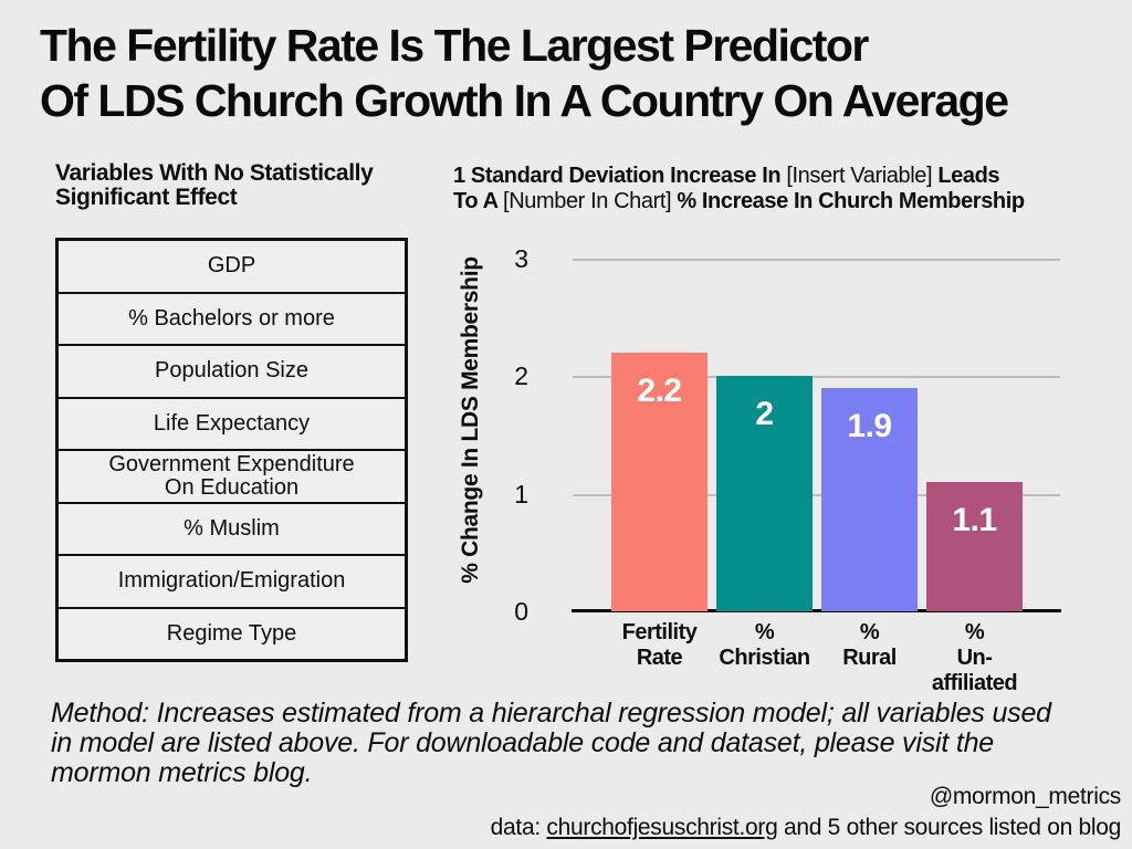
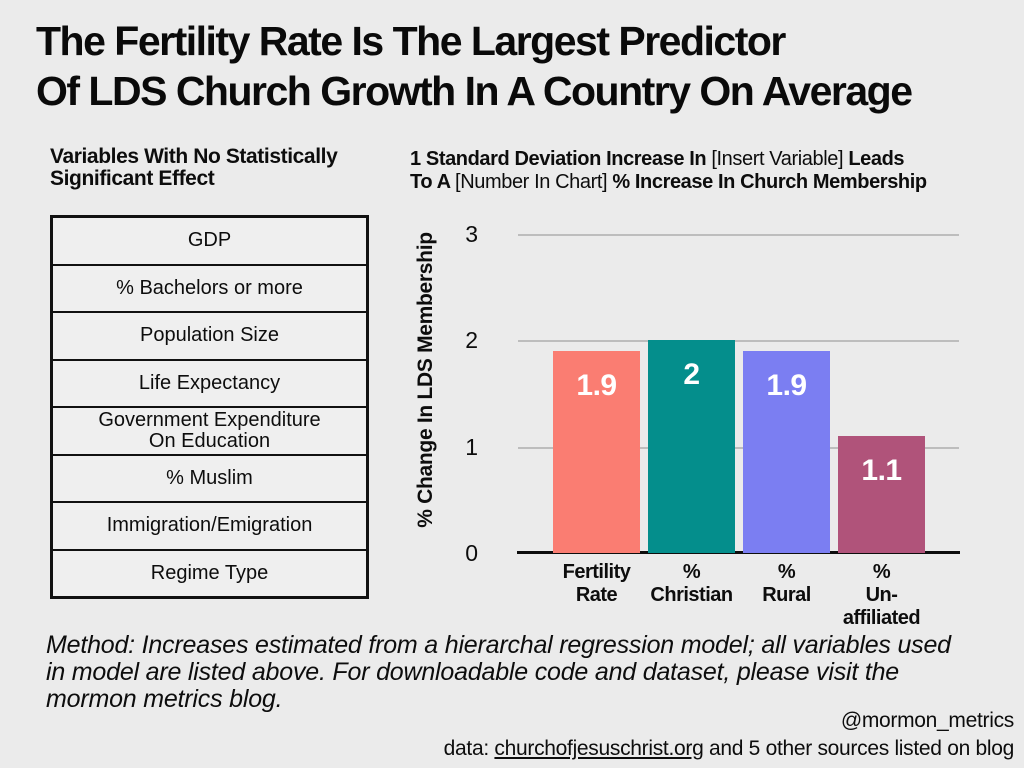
Fertility Rate: 2.2 -> 1.9
